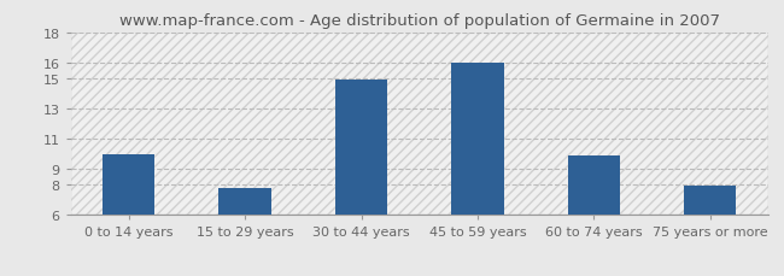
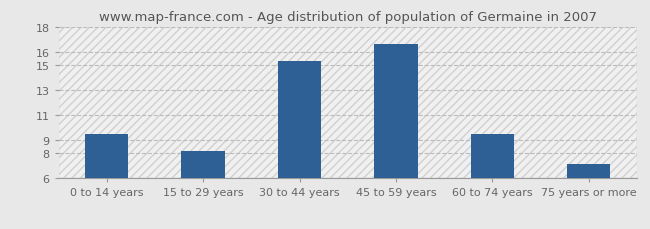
0 to 14 years: 10.0 -> 9.5
15 to 29 years: 7.8 -> 8.2
30 to 44 years: 14.9 -> 15.3
45 to 59 years: 16.0 -> 16.6
60 to 74 years: 9.9 -> 9.5
75 years or more: 7.9 -> 7.1
